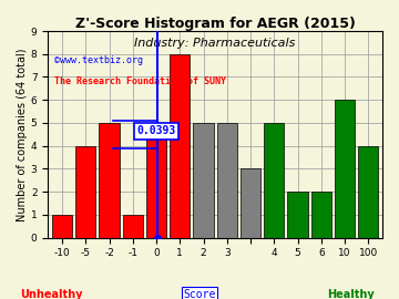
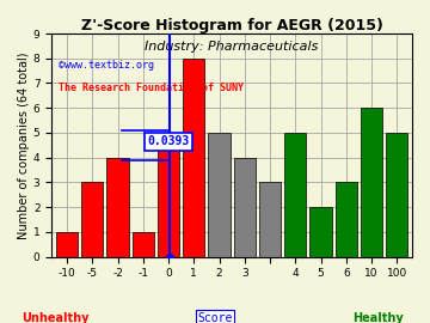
-5: 4 -> 3
-2: 5 -> 4
3: 5 -> 4
6: 2 -> 3
100: 4 -> 5
